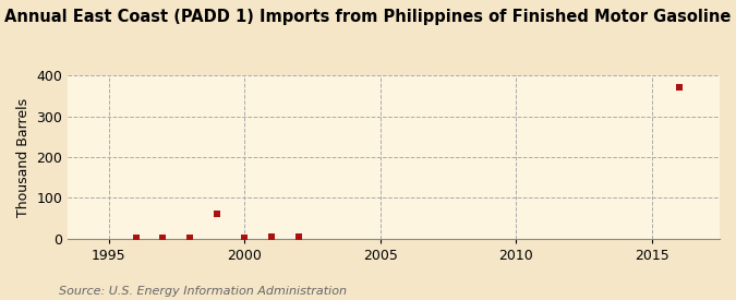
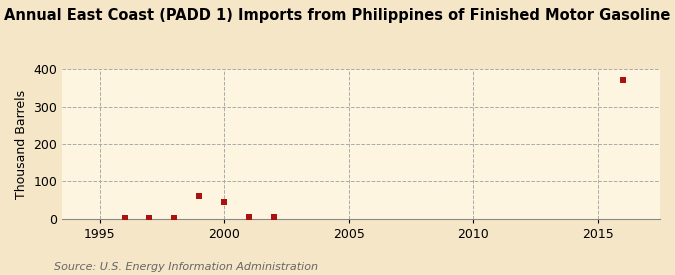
2000: 2 -> 45
